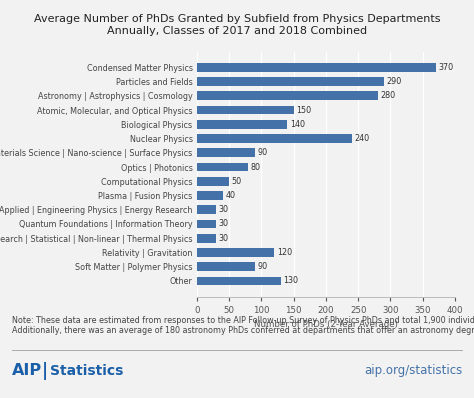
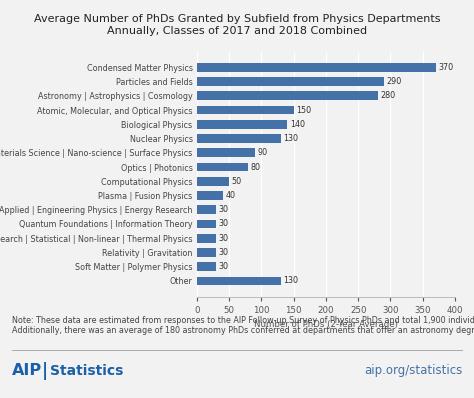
Nuclear Physics: 240 -> 130
Relativity | Gravitation: 120 -> 30
Soft Matter | Polymer Physics: 90 -> 30
